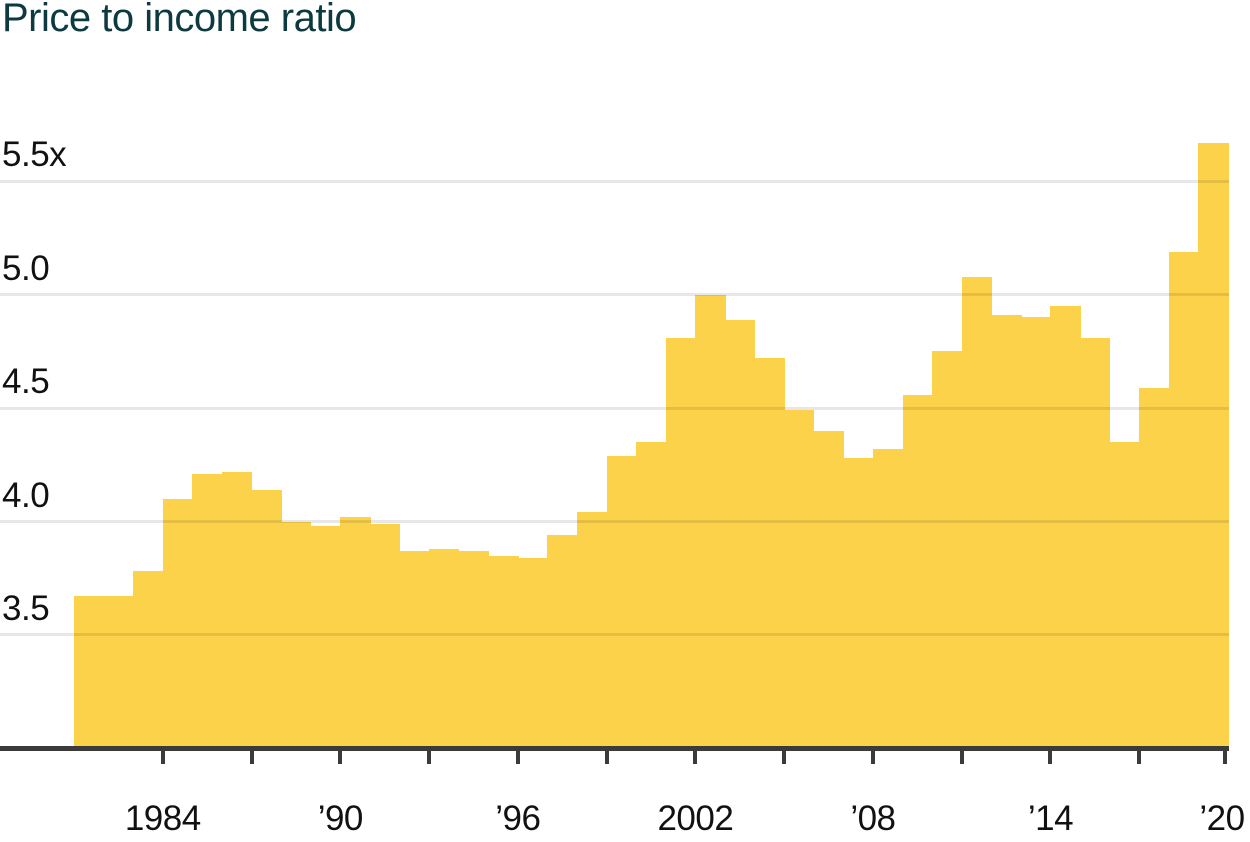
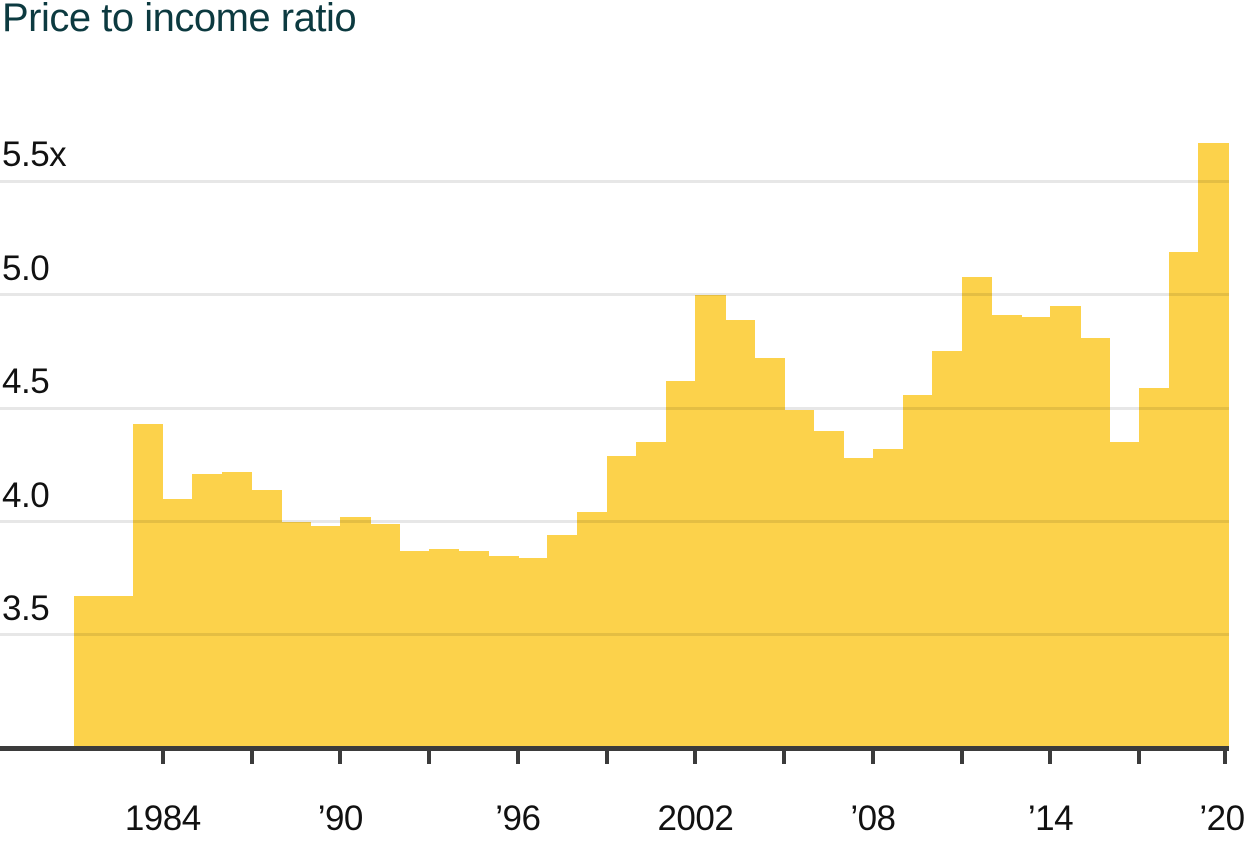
1984: 3.78 -> 4.43
2002: 4.81 -> 4.62
